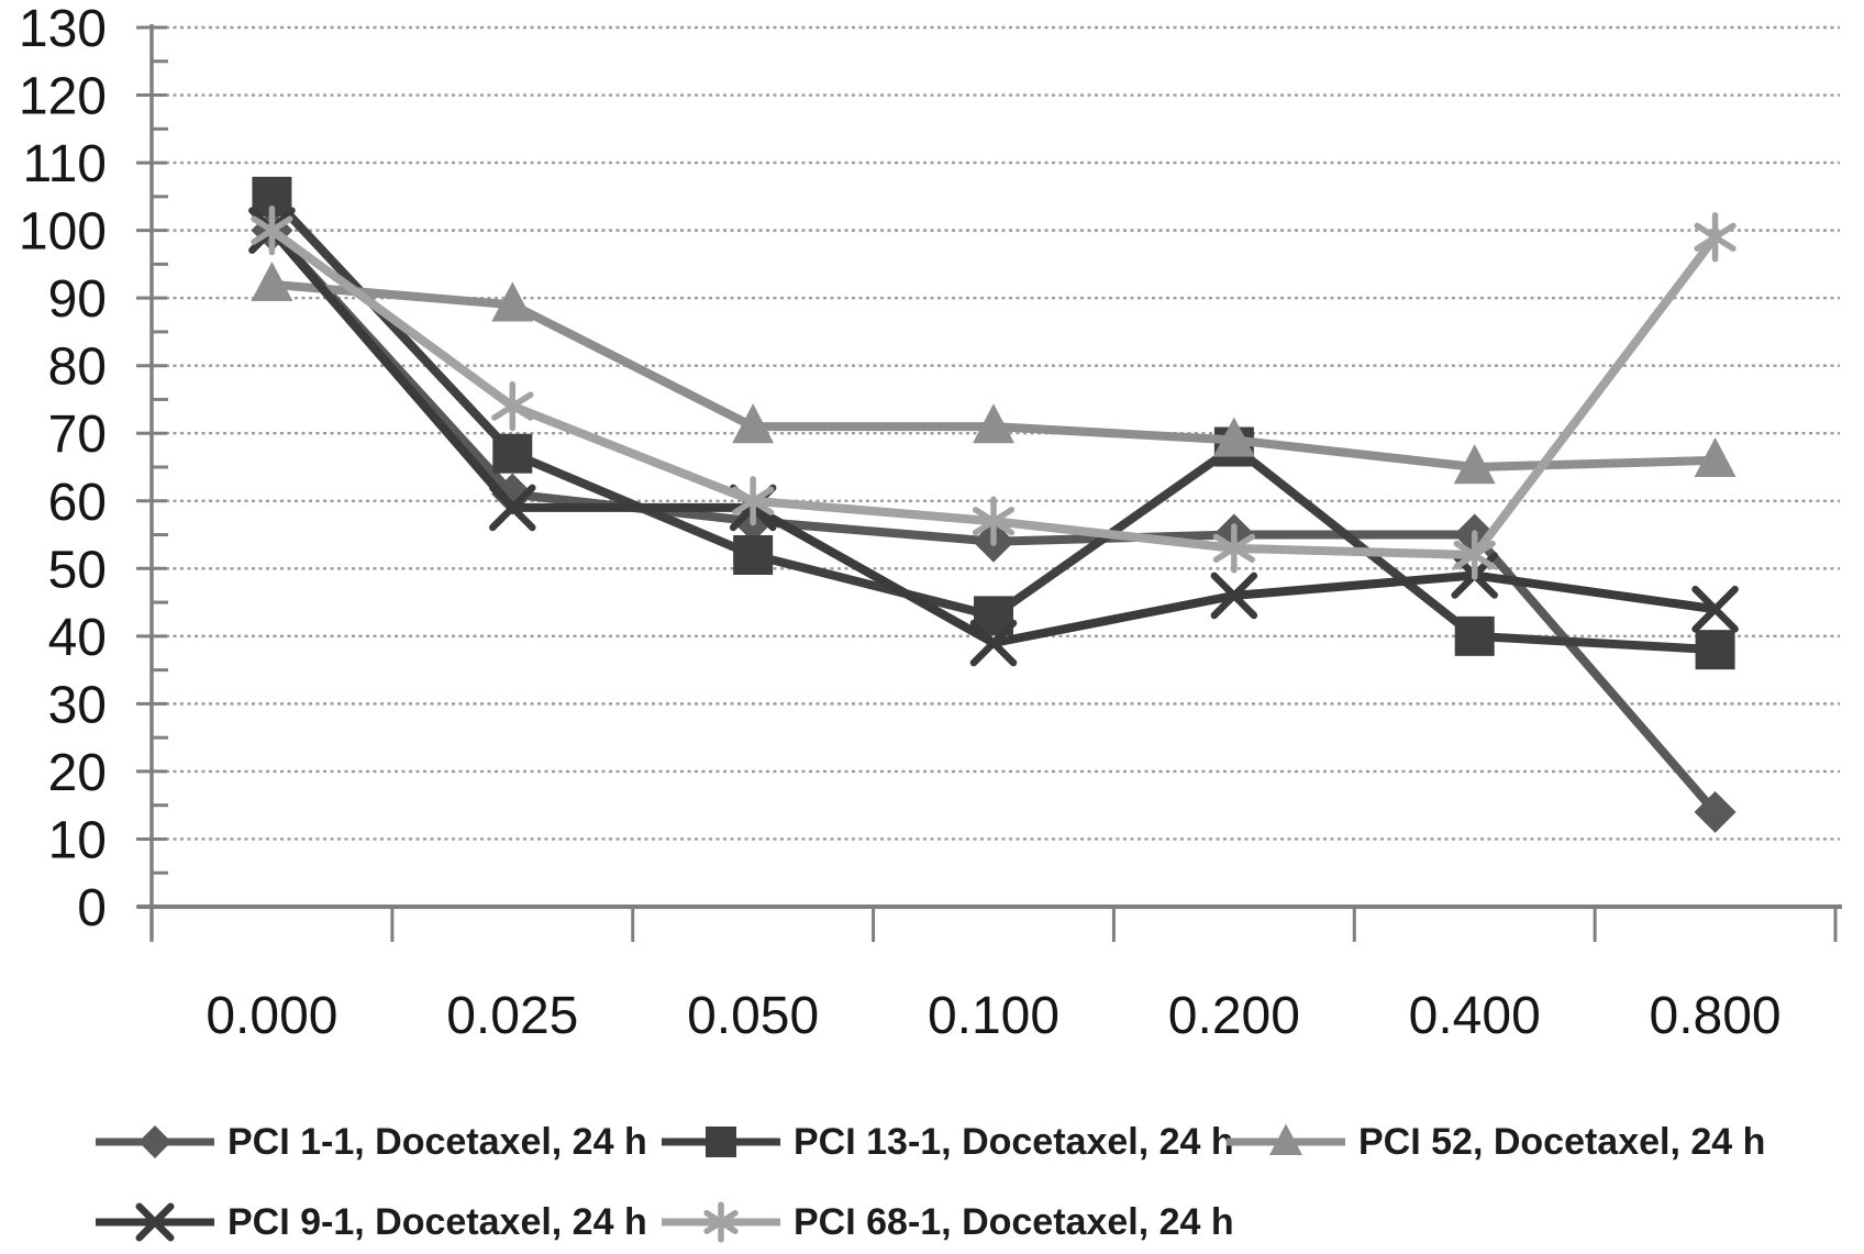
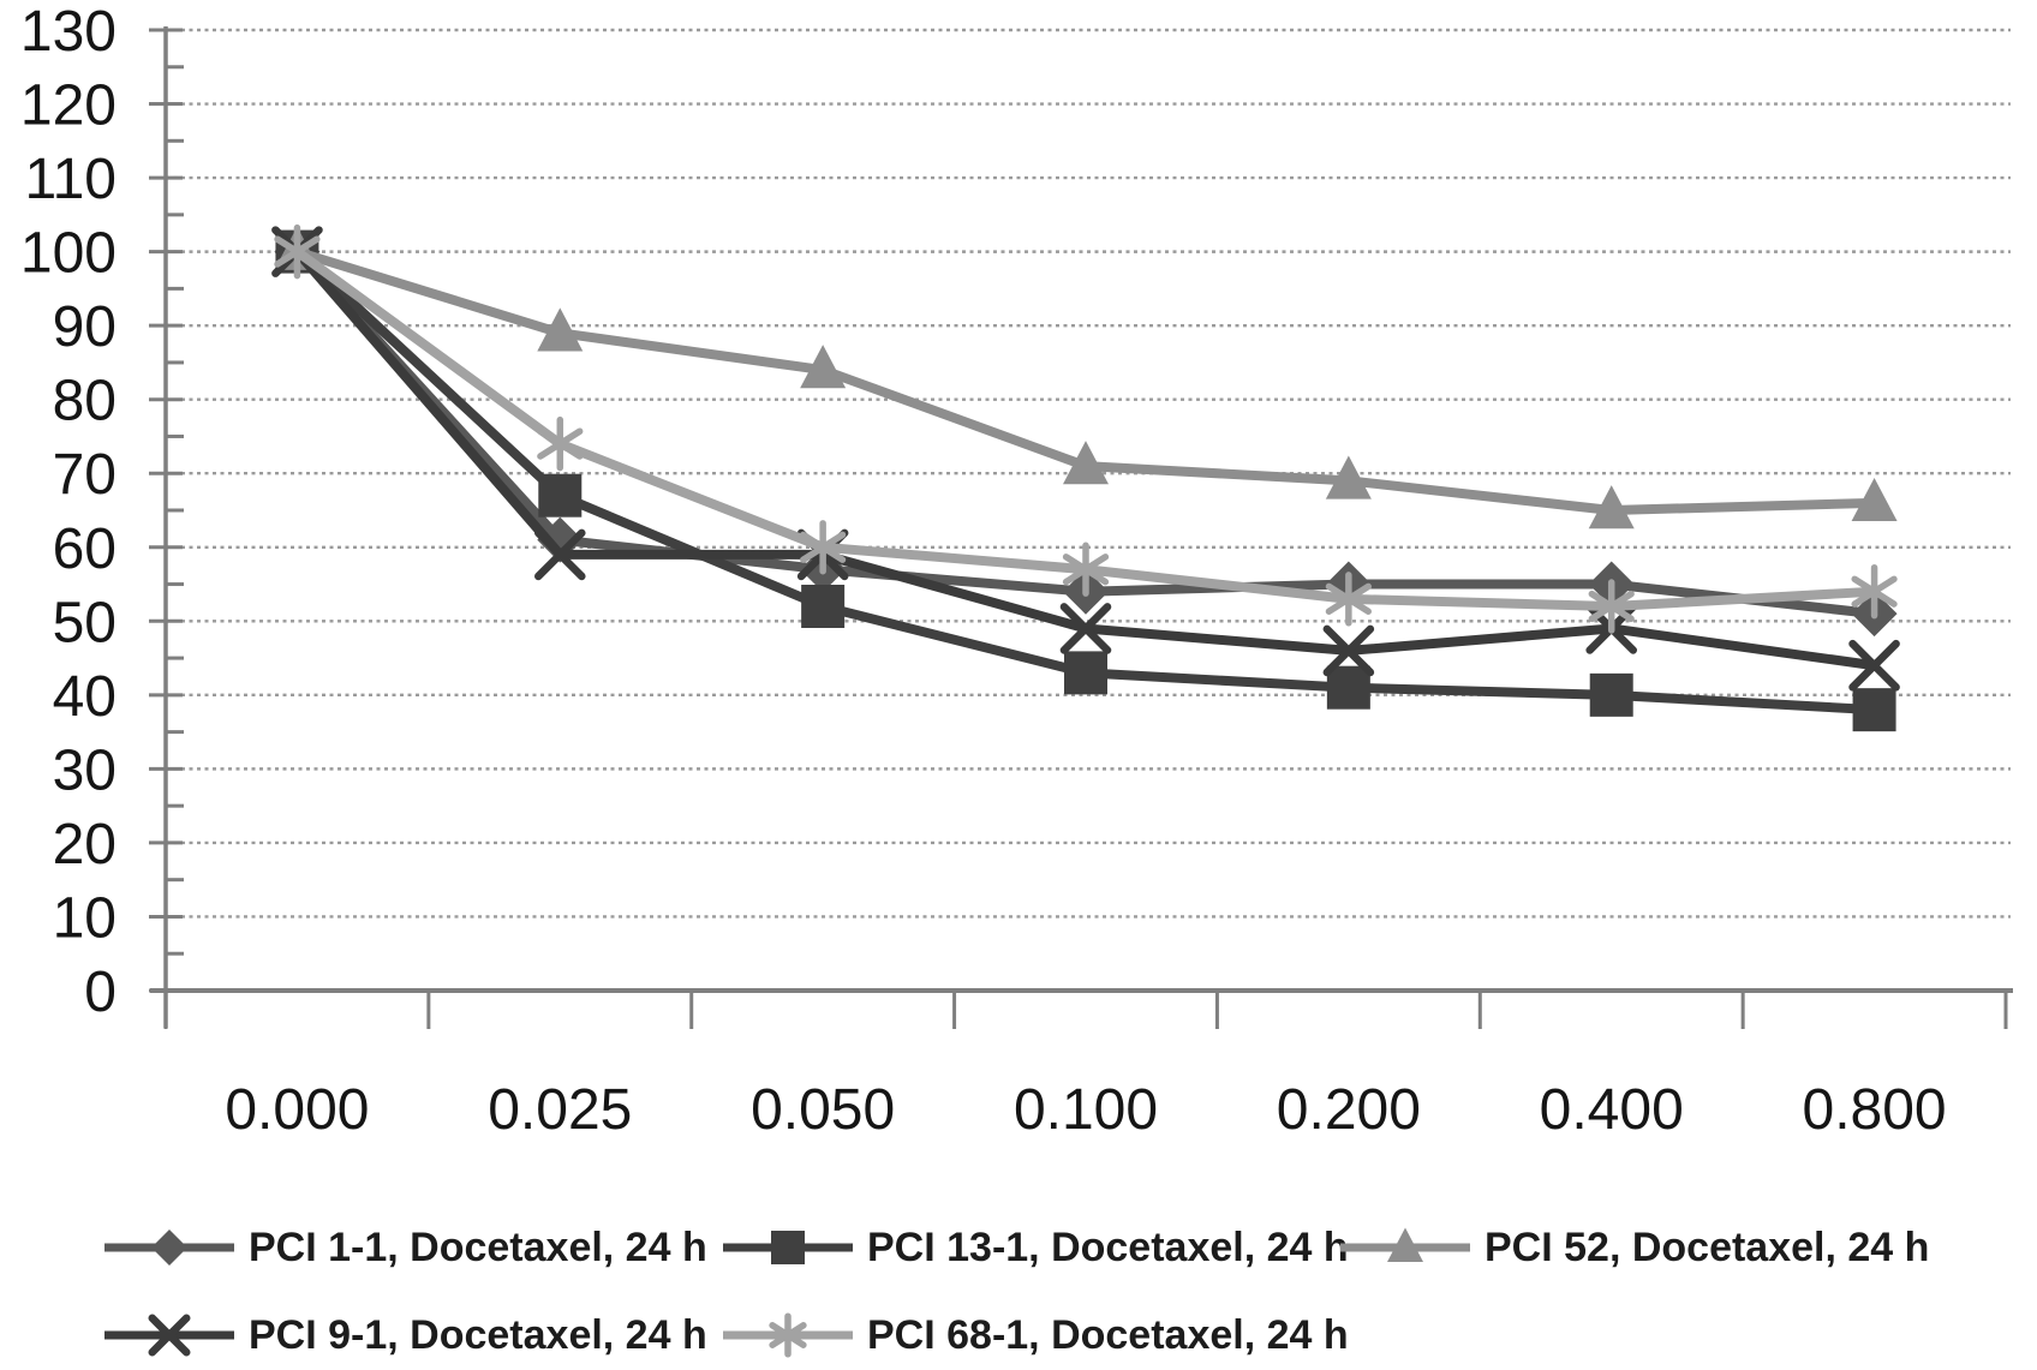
PCI 13-1, Docetaxel, 24 h/0.000: 105 -> 100
PCI 52, Docetaxel, 24 h/0.000: 92 -> 100
PCI 52, Docetaxel, 24 h/0.050: 71 -> 84
PCI 9-1, Docetaxel, 24 h/0.100: 39 -> 49
PCI 13-1, Docetaxel, 24 h/0.200: 68 -> 41
PCI 1-1, Docetaxel, 24 h/0.800: 14 -> 51
PCI 68-1, Docetaxel, 24 h/0.800: 99 -> 54
